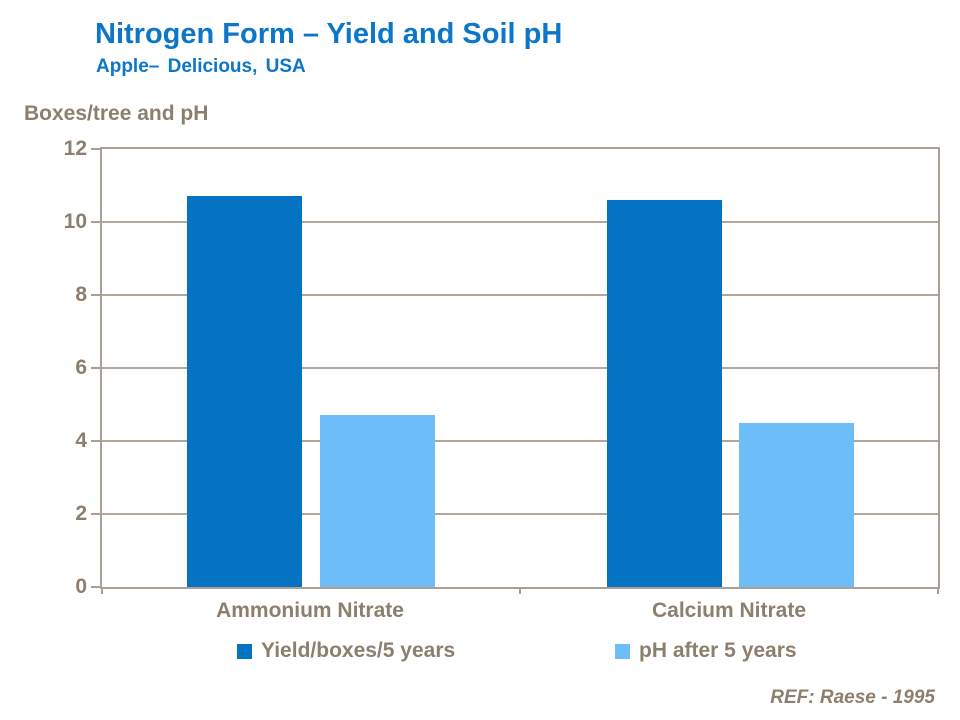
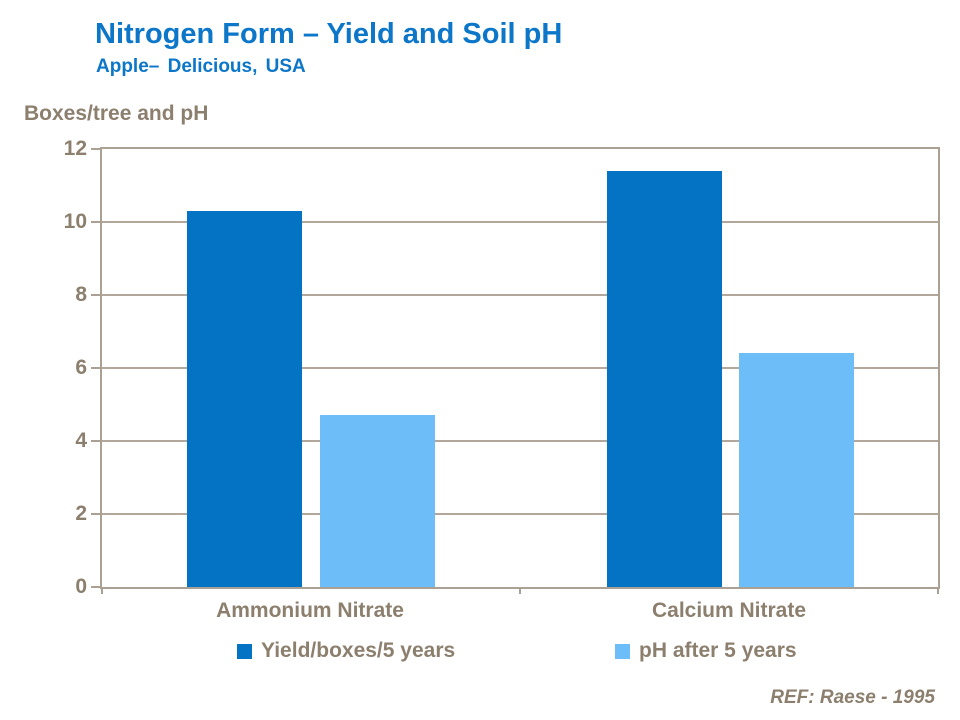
Yield/boxes/5 years/Ammonium Nitrate: 10.7 -> 10.3
Yield/boxes/5 years/Calcium Nitrate: 10.6 -> 11.4
pH after 5 years/Calcium Nitrate: 4.5 -> 6.4
